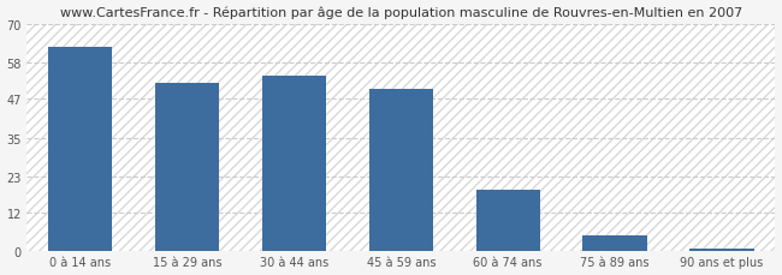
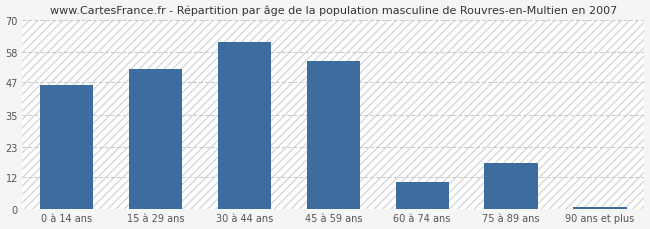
0 à 14 ans: 63 -> 46
30 à 44 ans: 54 -> 62
45 à 59 ans: 50 -> 55
60 à 74 ans: 19 -> 10
75 à 89 ans: 5 -> 17
